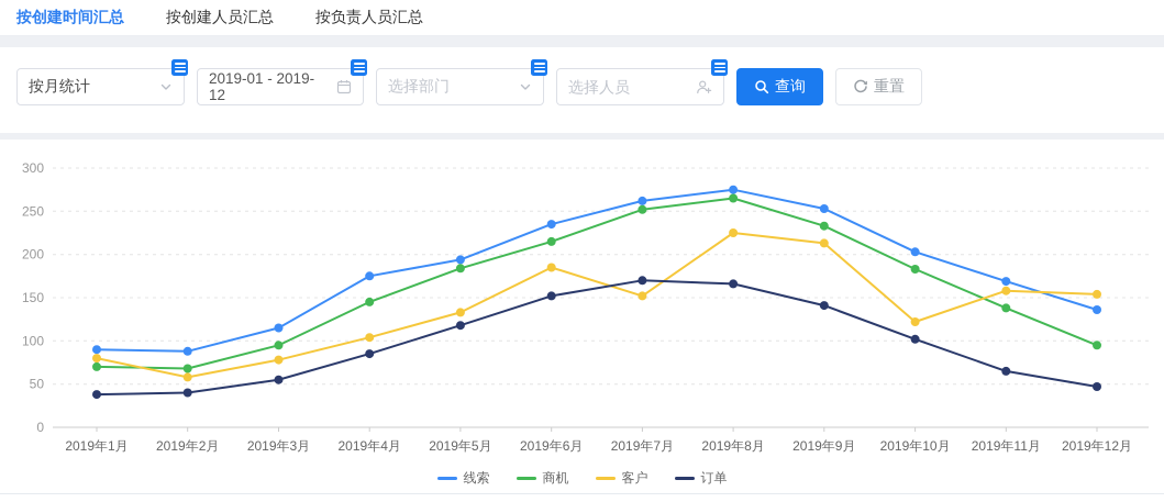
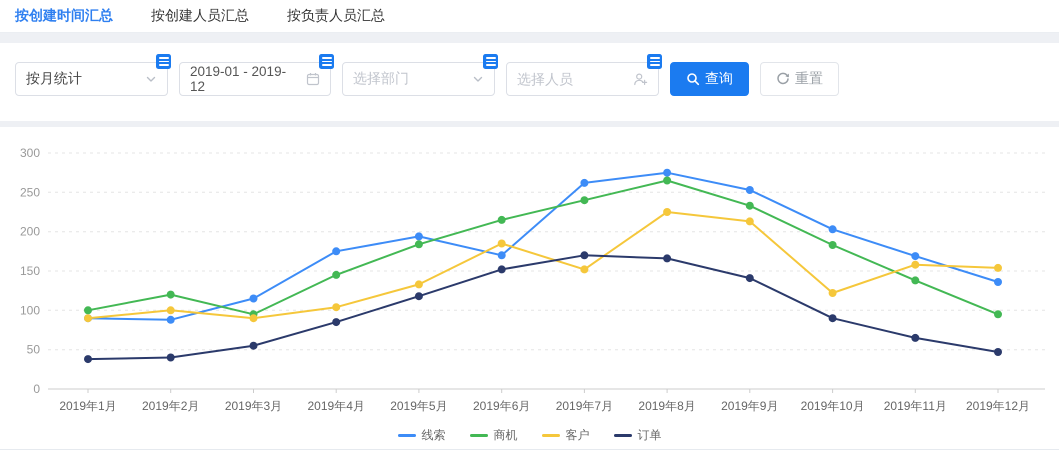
商机/2019年1月: 70 -> 100
客户/2019年1月: 80 -> 90
商机/2019年2月: 70 -> 120
客户/2019年2月: 60 -> 100
客户/2019年3月: 80 -> 90
线索/2019年6月: 240 -> 170
商机/2019年7月: 250 -> 240
订单/2019年10月: 100 -> 90
